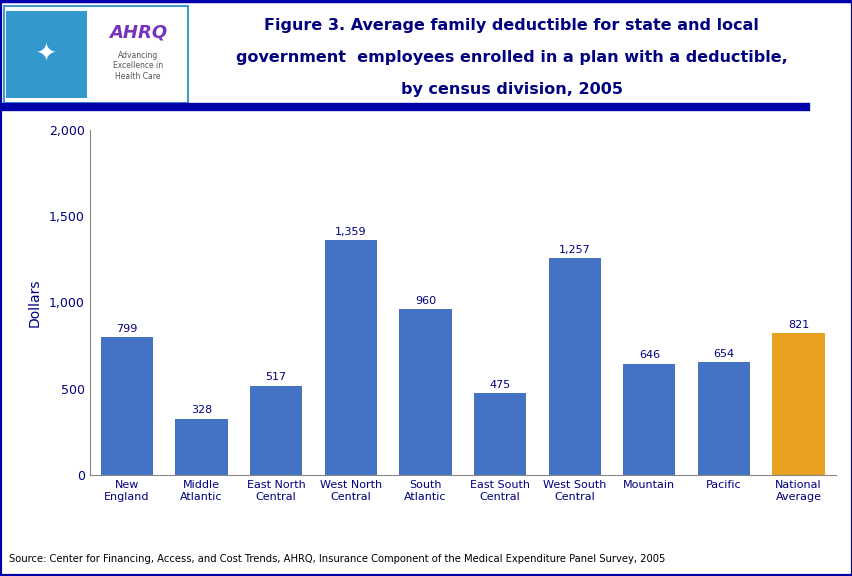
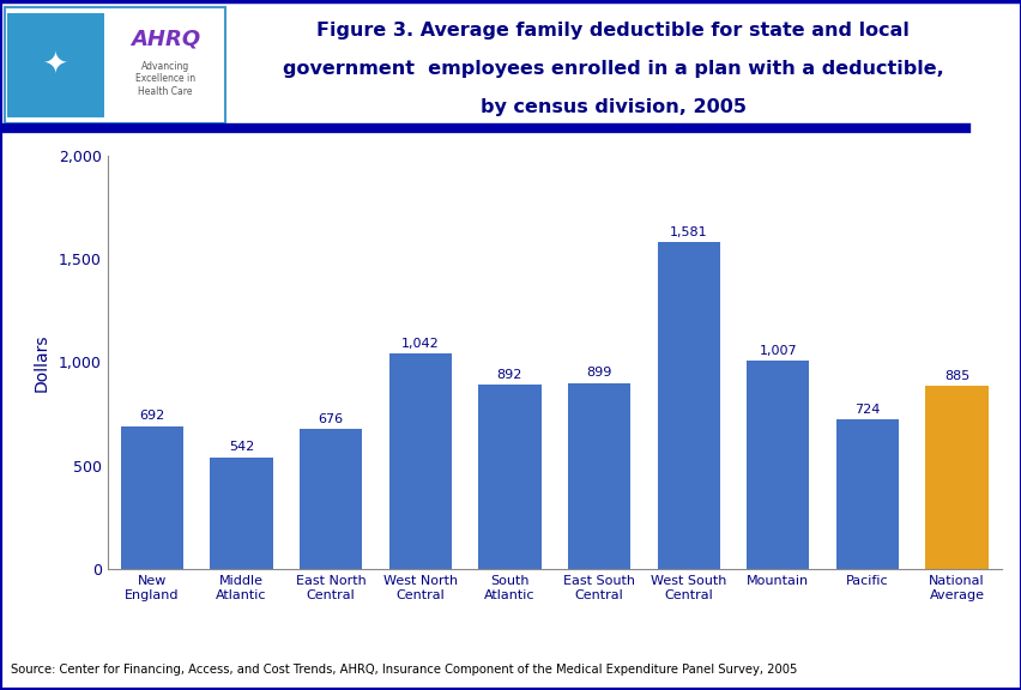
New England: 799 -> 692
Middle Atlantic: 328 -> 542
East North Central: 517 -> 676
West North Central: 1,359 -> 1,042
South Atlantic: 960 -> 892
East South Central: 475 -> 899
West South Central: 1,257 -> 1,581
Mountain: 646 -> 1,007
Pacific: 654 -> 724
National Average: 821 -> 885
